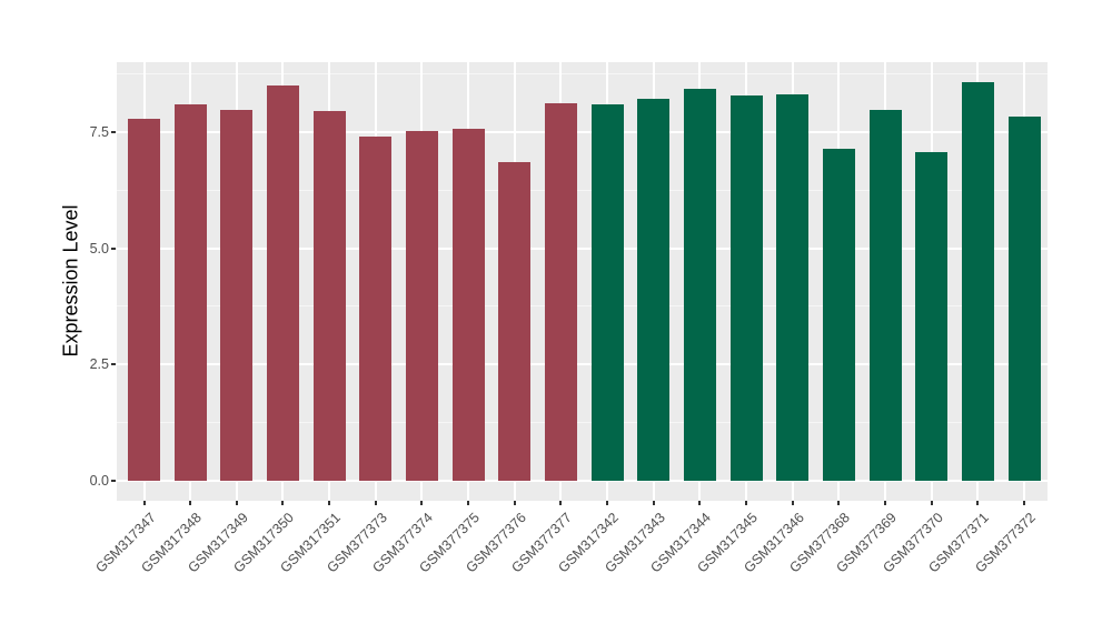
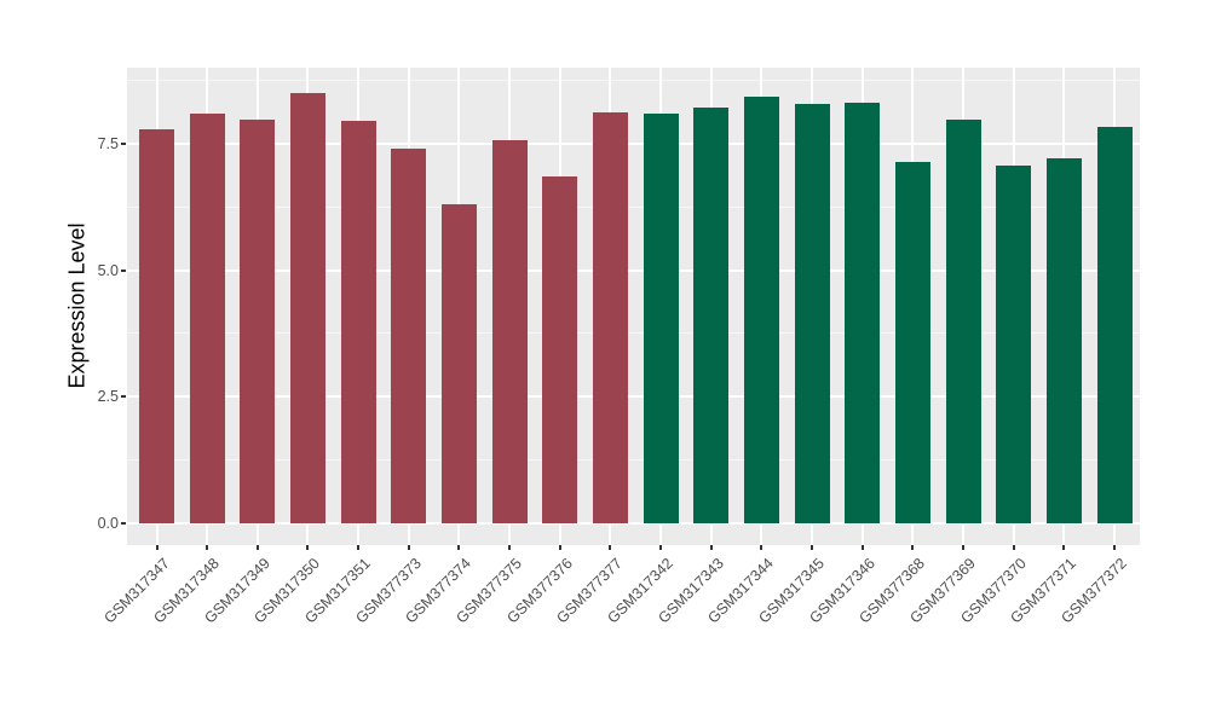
GSM377374: 7.5 -> 6.3
GSM377371: 8.6 -> 7.2
